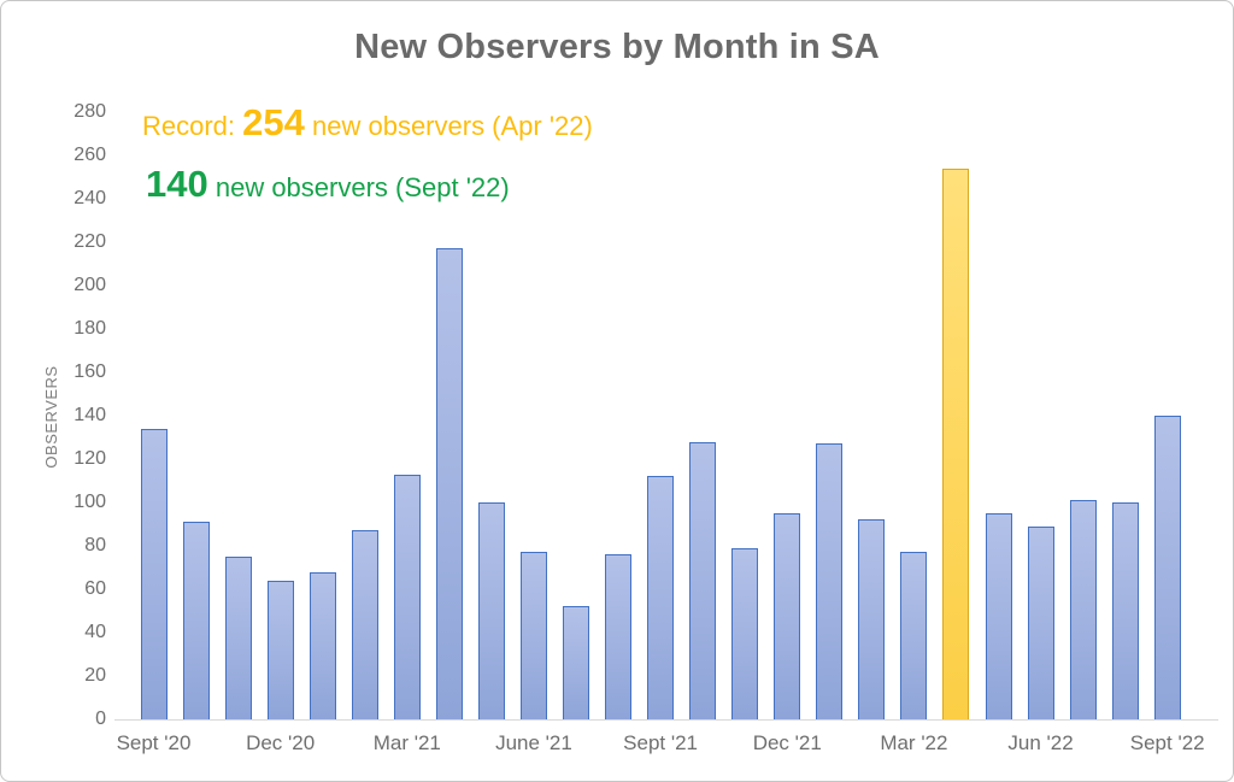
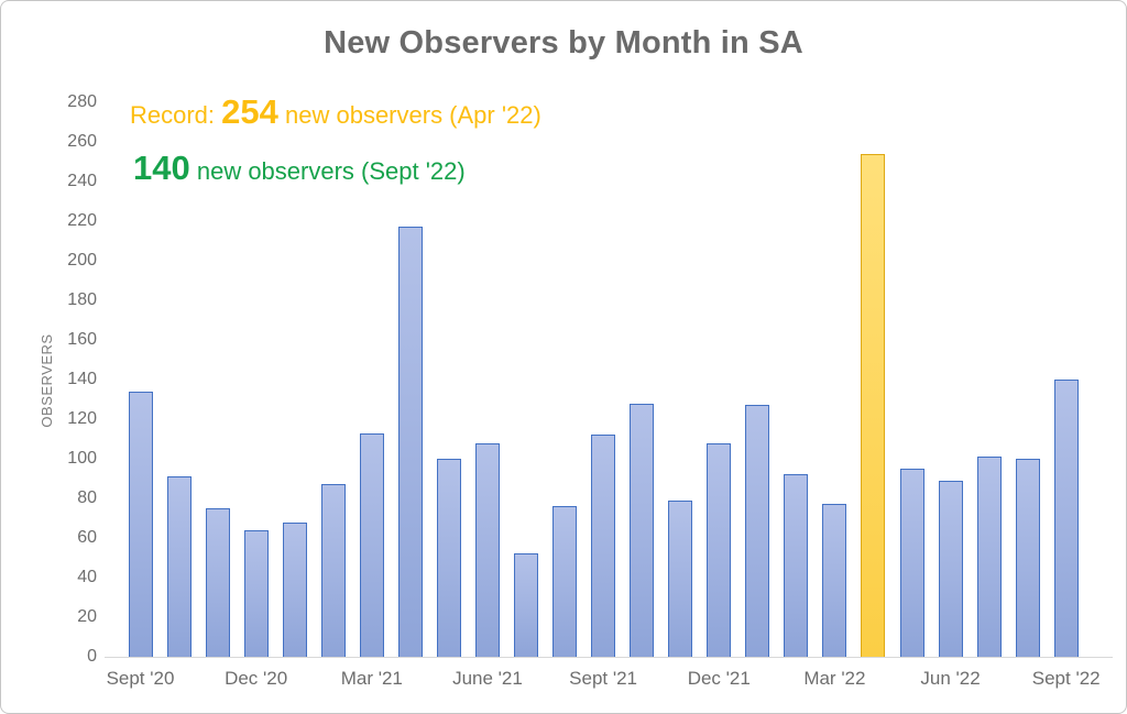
June '21: 77 -> 108
Dec '21: 95 -> 108
